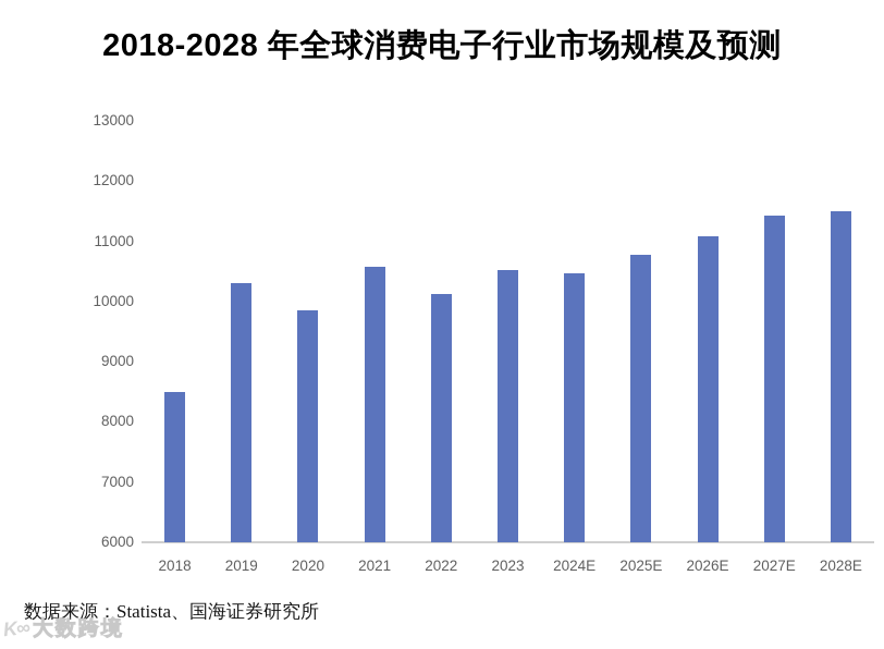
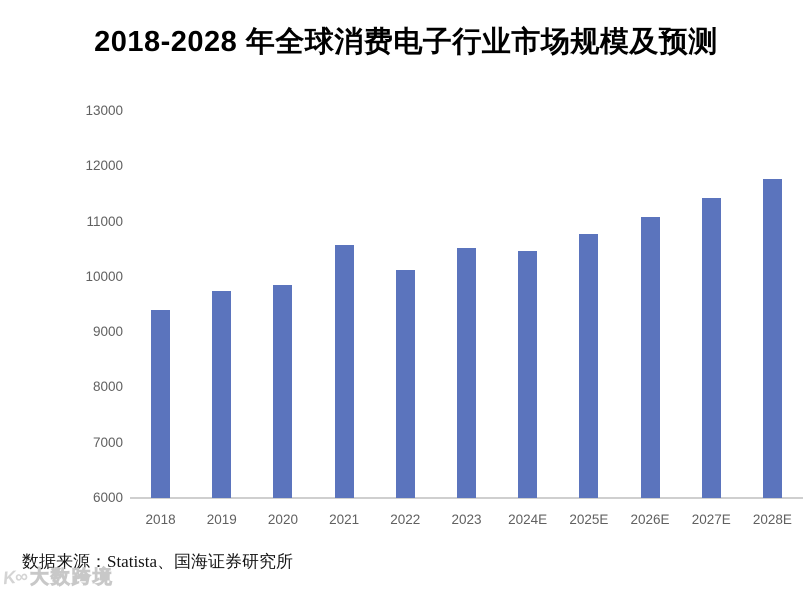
2018: 8500 -> 9400
2019: 10300 -> 9800
2028E: 11500 -> 11800
